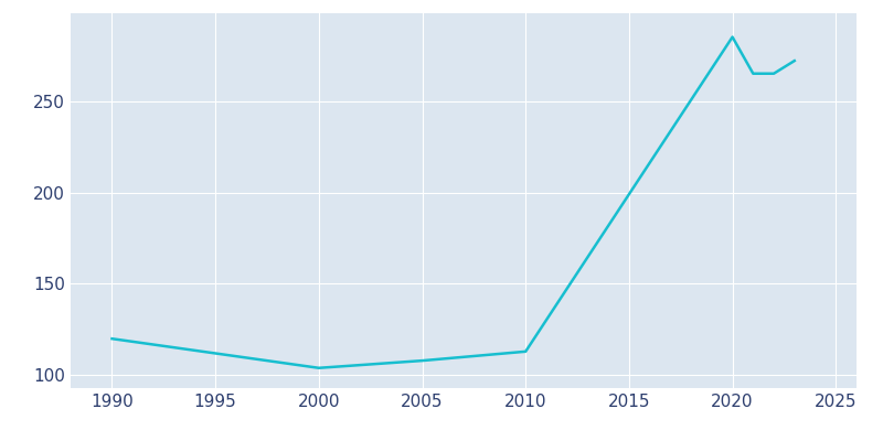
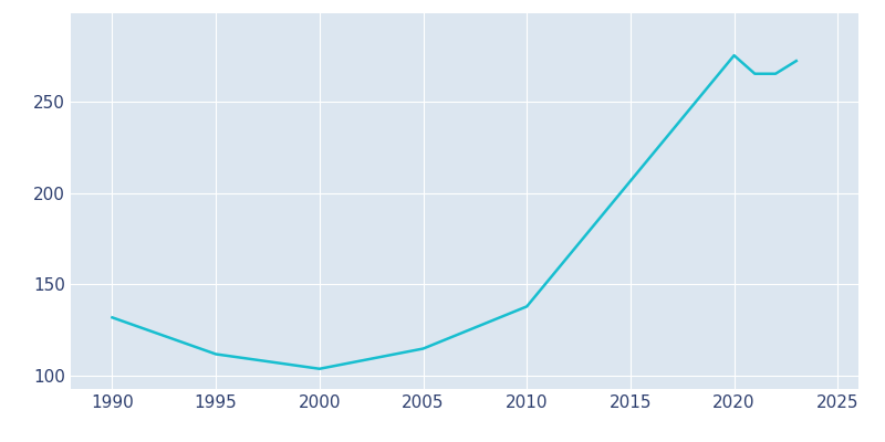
1990: 120 -> 132
2005: 108 -> 115
2010: 113 -> 138
2020: 285 -> 275
